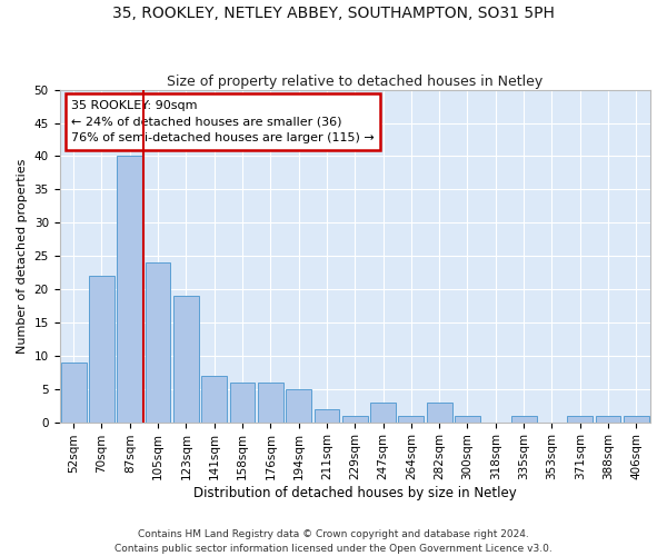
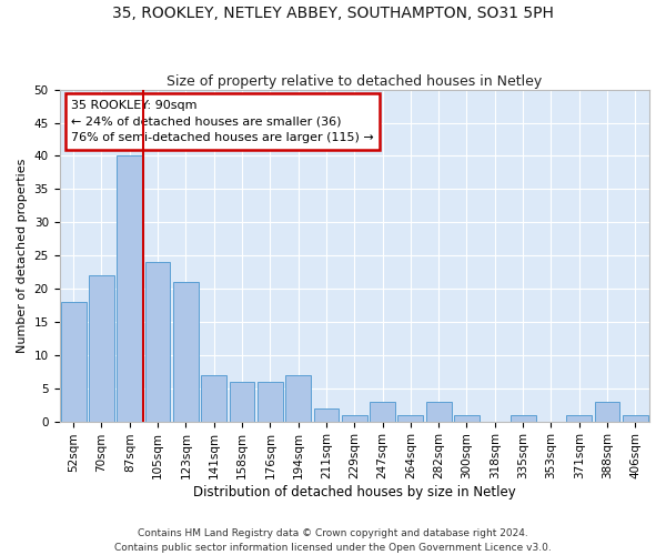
52sqm: 9 -> 18
123sqm: 19 -> 21
194sqm: 5 -> 7
388sqm: 1 -> 3
